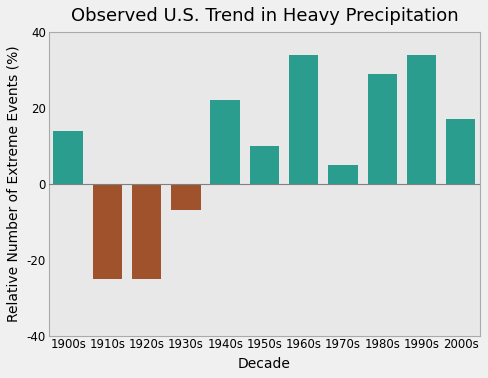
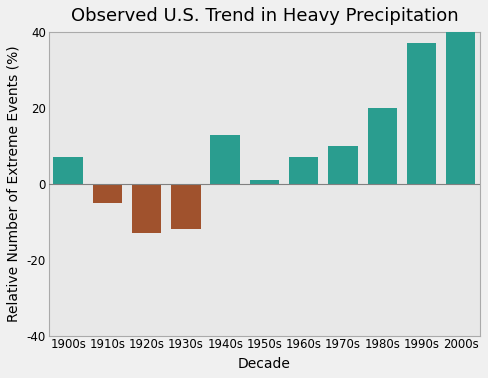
1900s: 14 -> 7
1910s: -25 -> -5
1920s: -25 -> -13
1930s: -7 -> -12
1940s: 22 -> 13
1950s: 10 -> 1
1960s: 34 -> 7
1970s: 5 -> 10
1980s: 29 -> 20
1990s: 34 -> 37
2000s: 17 -> 40
